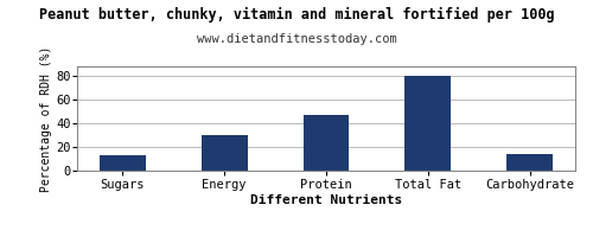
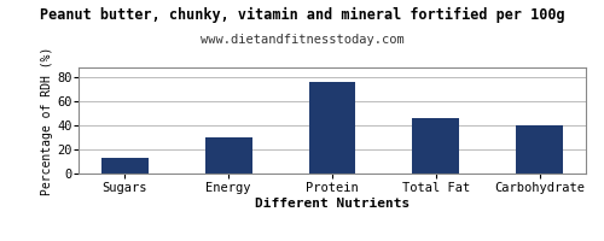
Protein: 47 -> 76
Total Fat: 80 -> 46
Carbohydrate: 14 -> 40
